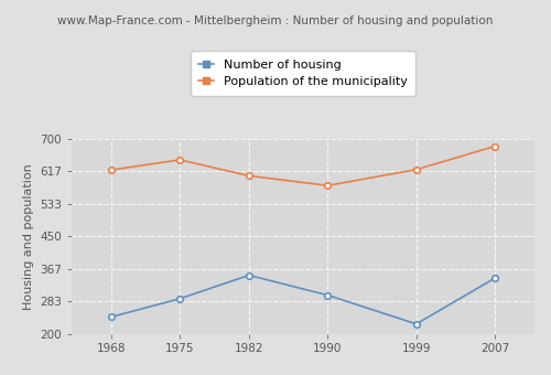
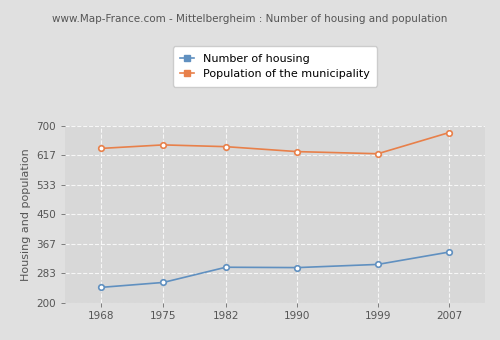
Population of the municipality/1968: 620 -> 636
Number of housing/1975: 290 -> 257
Number of housing/1982: 350 -> 300
Population of the municipality/1982: 605 -> 641
Population of the municipality/1990: 580 -> 627
Number of housing/1999: 225 -> 308
